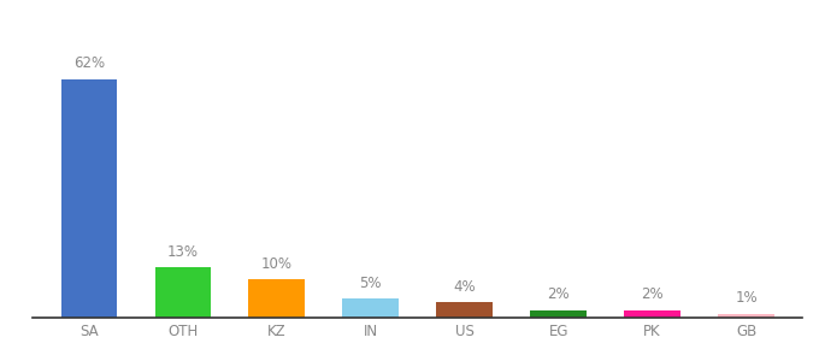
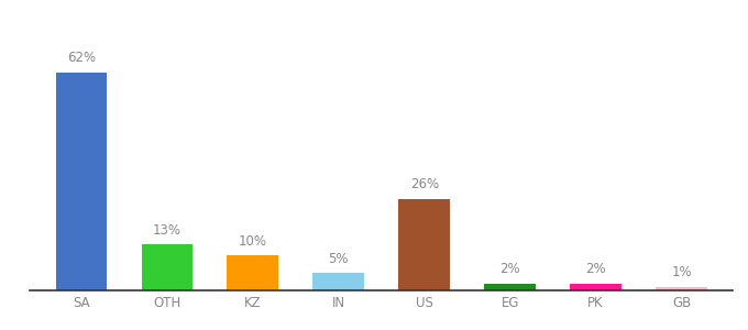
US: 4% -> 26%
